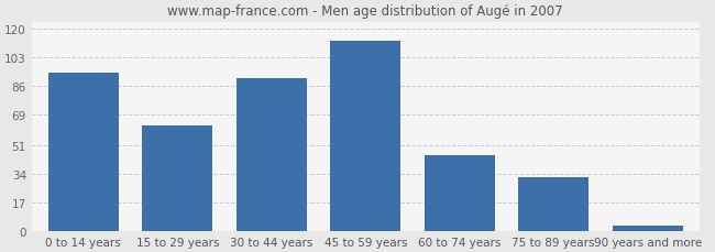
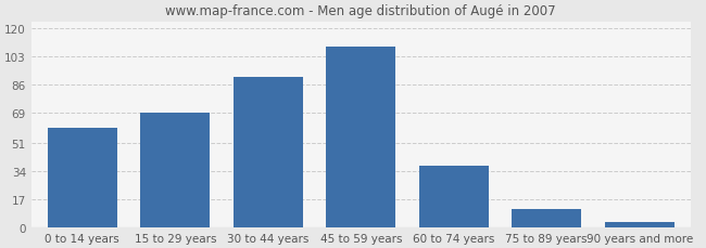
0 to 14 years: 94 -> 60
15 to 29 years: 63 -> 69
45 to 59 years: 113 -> 109
60 to 74 years: 45 -> 37
75 to 89 years: 32 -> 11
